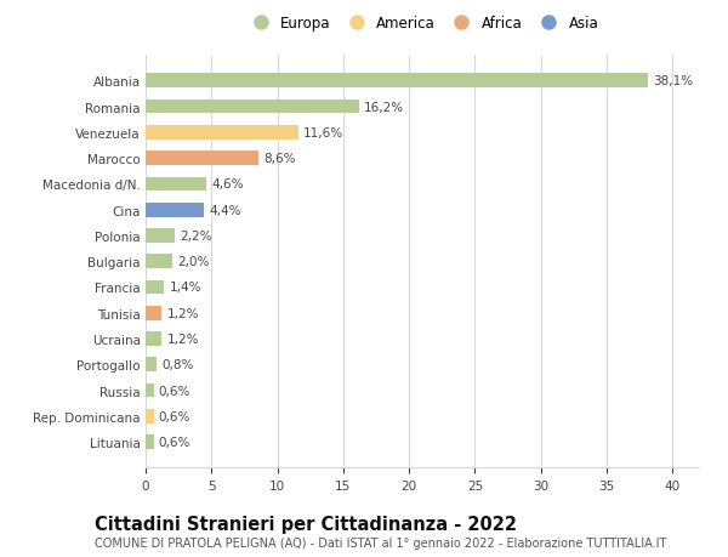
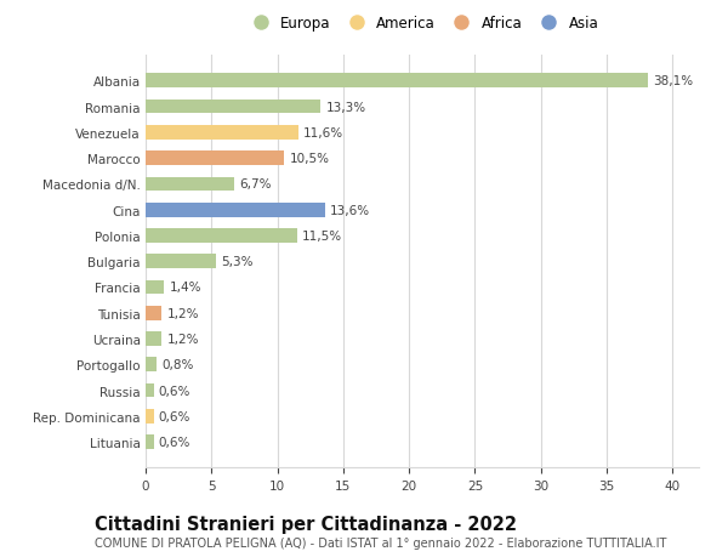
Romania: 16,2% -> 13,3%
Marocco: 8,6% -> 10,5%
Macedonia d/N.: 4,6% -> 6,7%
Cina: 4,4% -> 13,6%
Polonia: 2,2% -> 11,5%
Bulgaria: 2,0% -> 5,3%
